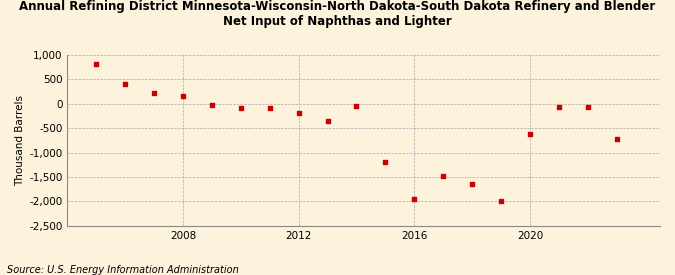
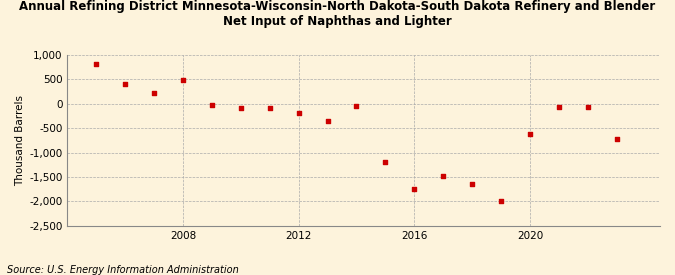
2008: 150 -> 480
2016: -1,950 -> -1,750
